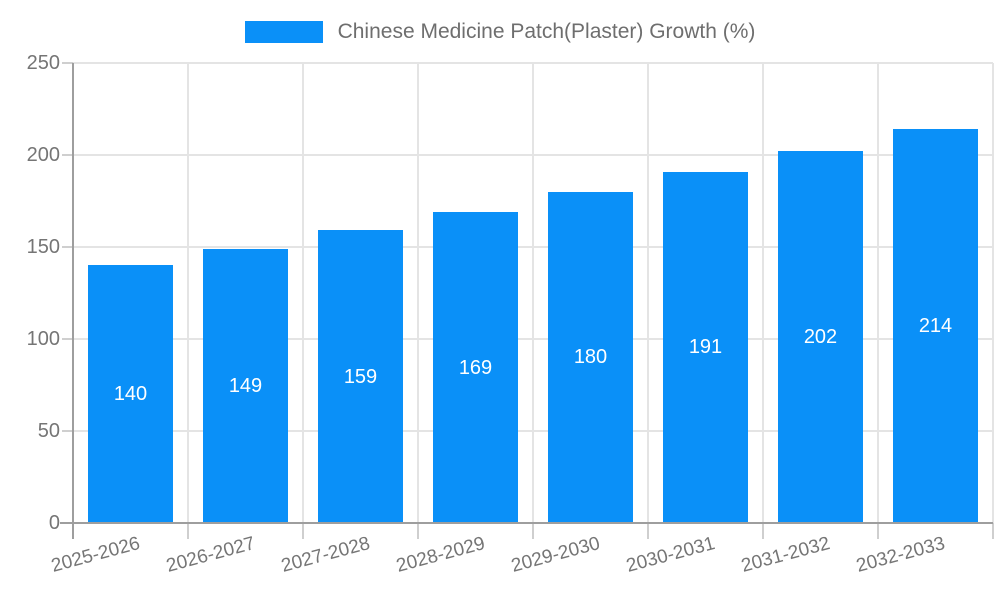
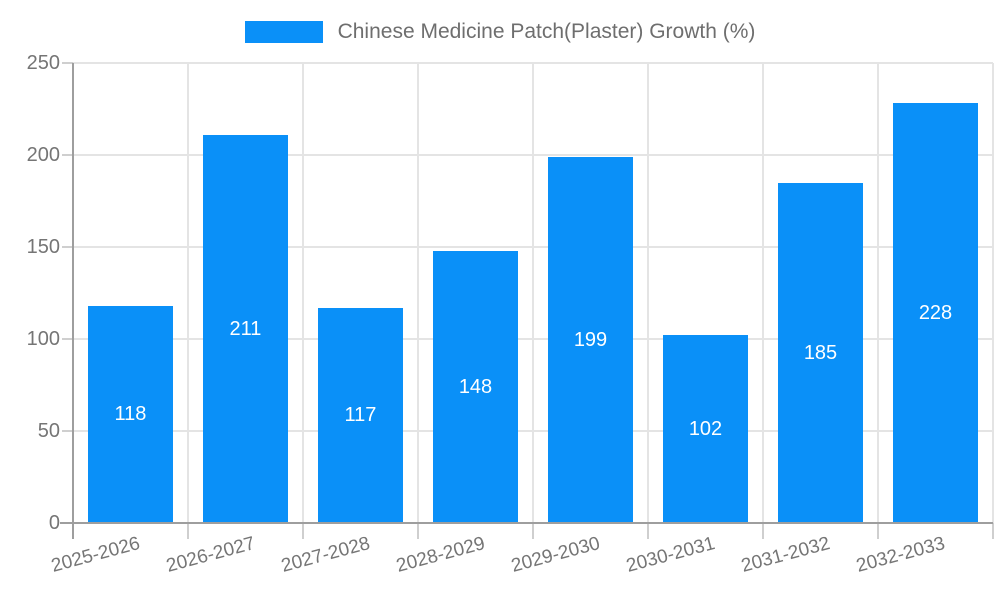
2025-2026: 140 -> 118
2026-2027: 149 -> 211
2027-2028: 159 -> 117
2028-2029: 169 -> 148
2029-2030: 180 -> 199
2030-2031: 191 -> 102
2031-2032: 202 -> 185
2032-2033: 214 -> 228
